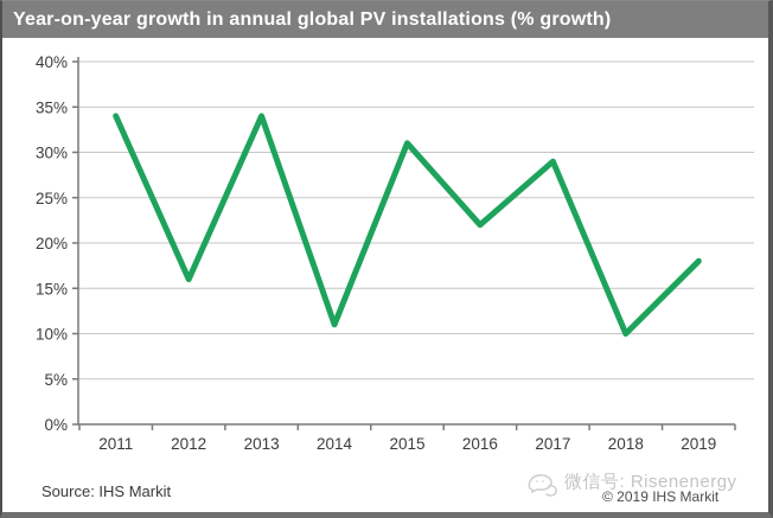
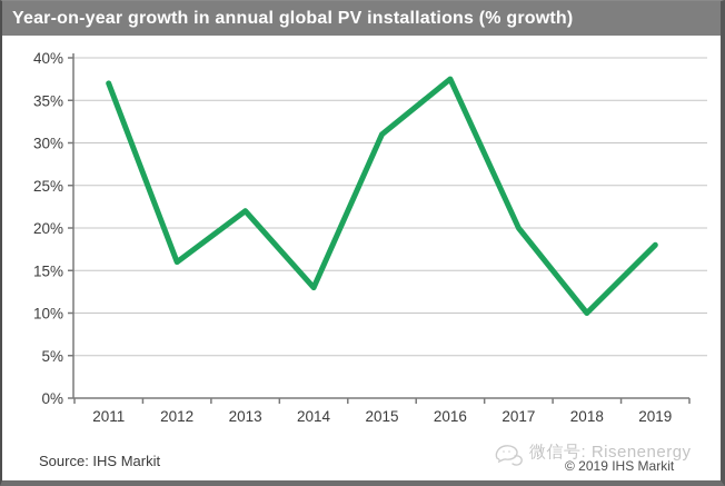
2011: 34% -> 37%
2013: 34% -> 22%
2014: 11% -> 13%
2016: 22% -> 38%
2017: 29% -> 20%
